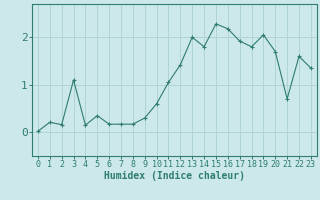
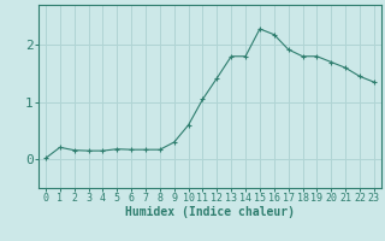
3: 1.10 -> 0.15
5: 0.35 -> 0.18
13: 2.00 -> 1.80
19: 2.05 -> 1.80
21: 0.70 -> 1.60
22: 1.60 -> 1.45
